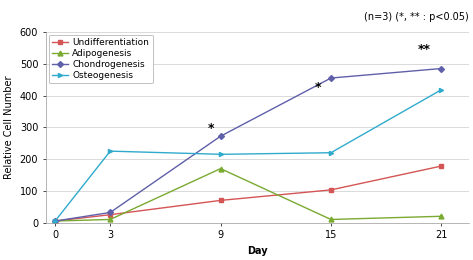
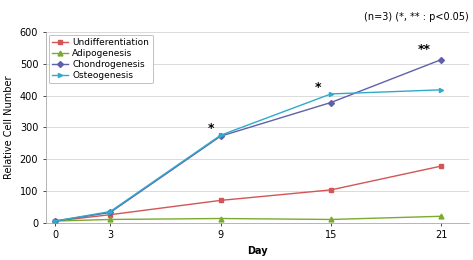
Osteogenesis/3: 225 -> 35
Adipogenesis/9: 170 -> 13
Osteogenesis/9: 215 -> 275
Chondrogenesis/15: 455 -> 378
Osteogenesis/15: 220 -> 405
Chondrogenesis/21: 485 -> 513
